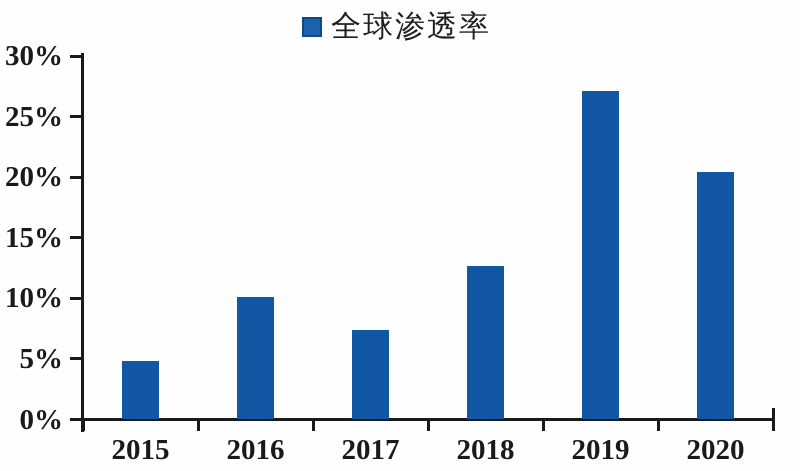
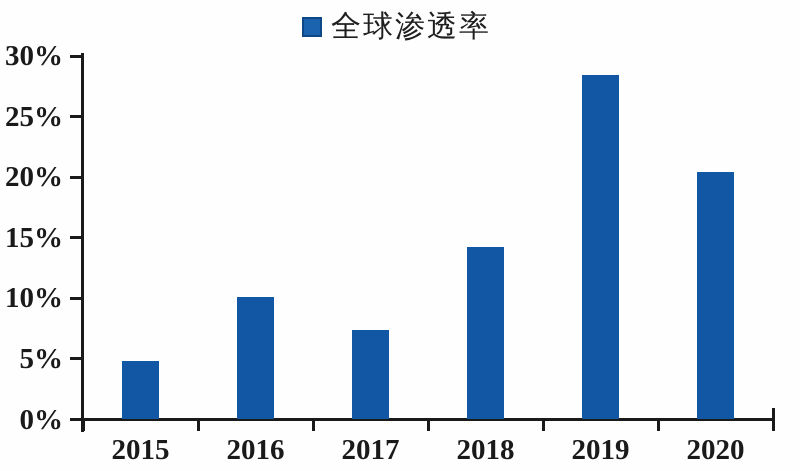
2018: 12.7% -> 14.2%
2019: 27.1% -> 28.4%
